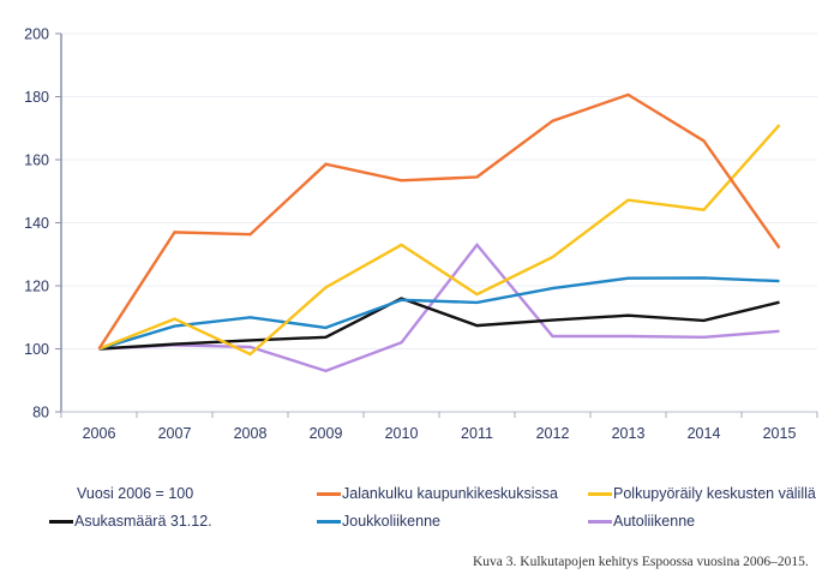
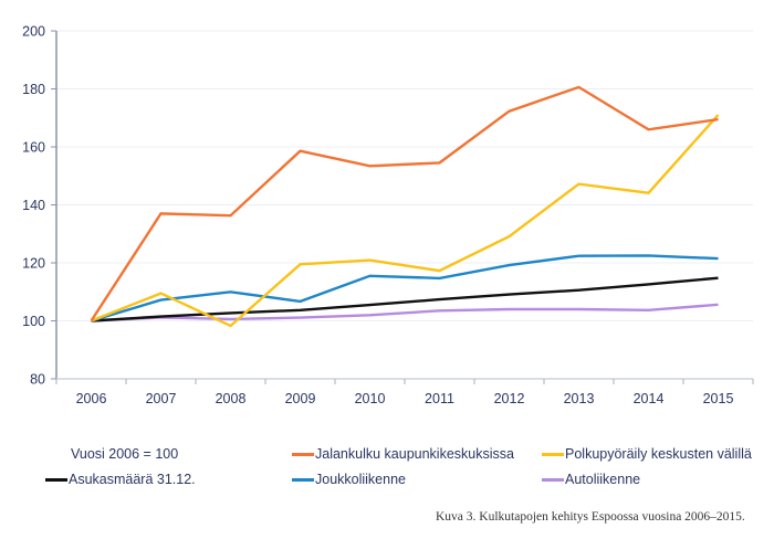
Autoliikenne/2009: 93 -> 101
Polkupyöräily keskusten välillä/2010: 133 -> 121
Asukasmäärä 31.12./2010: 116 -> 106
Autoliikenne/2011: 133 -> 104
Asukasmäärä 31.12./2014: 109 -> 113
Jalankulku kaupunkikeskuksissa/2015: 132 -> 170
